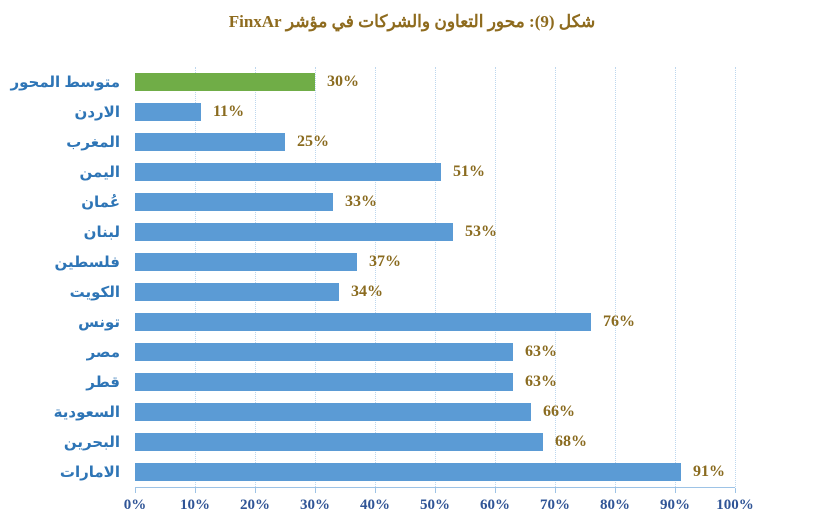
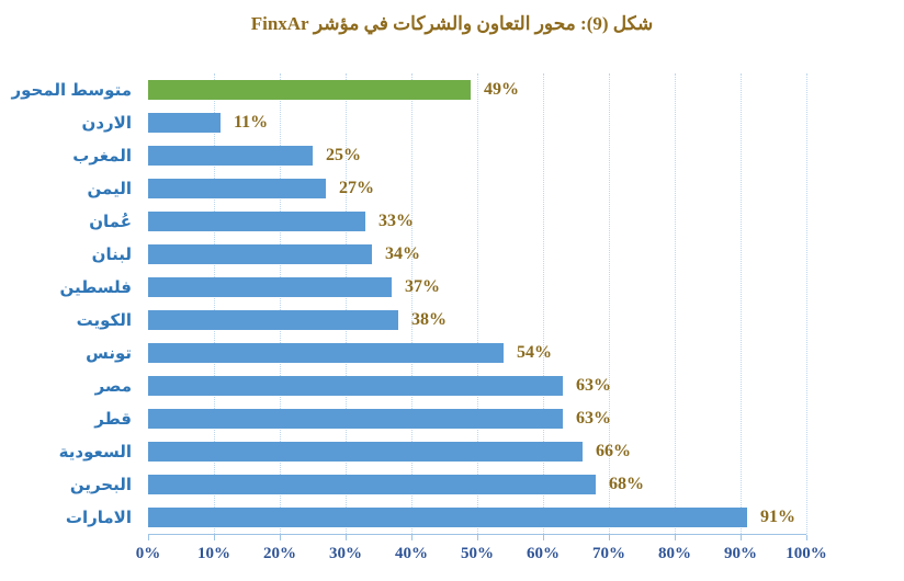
متوسط المحور: 30% -> 49%
اليمن: 51% -> 27%
لبنان: 53% -> 34%
الكويت: 34% -> 38%
تونس: 76% -> 54%
